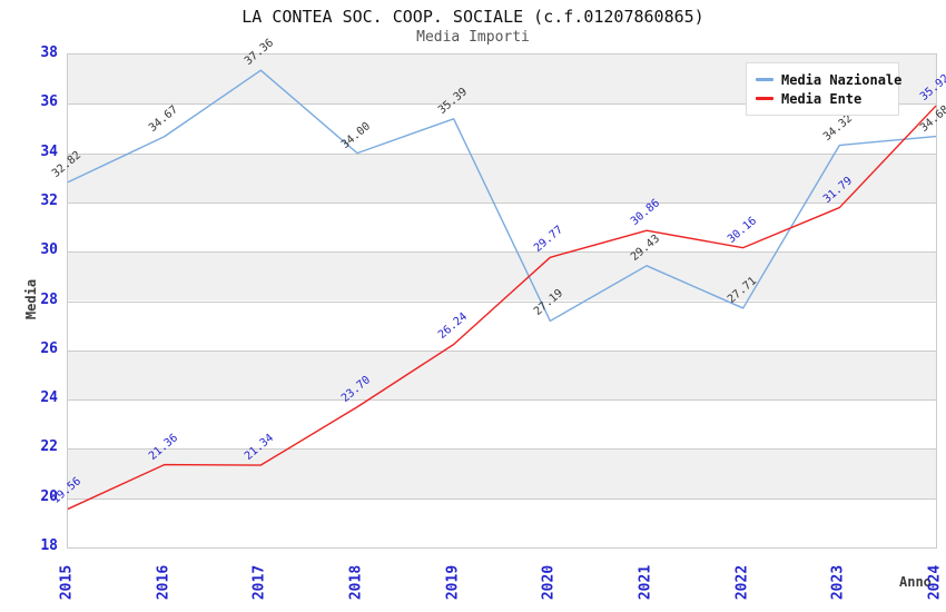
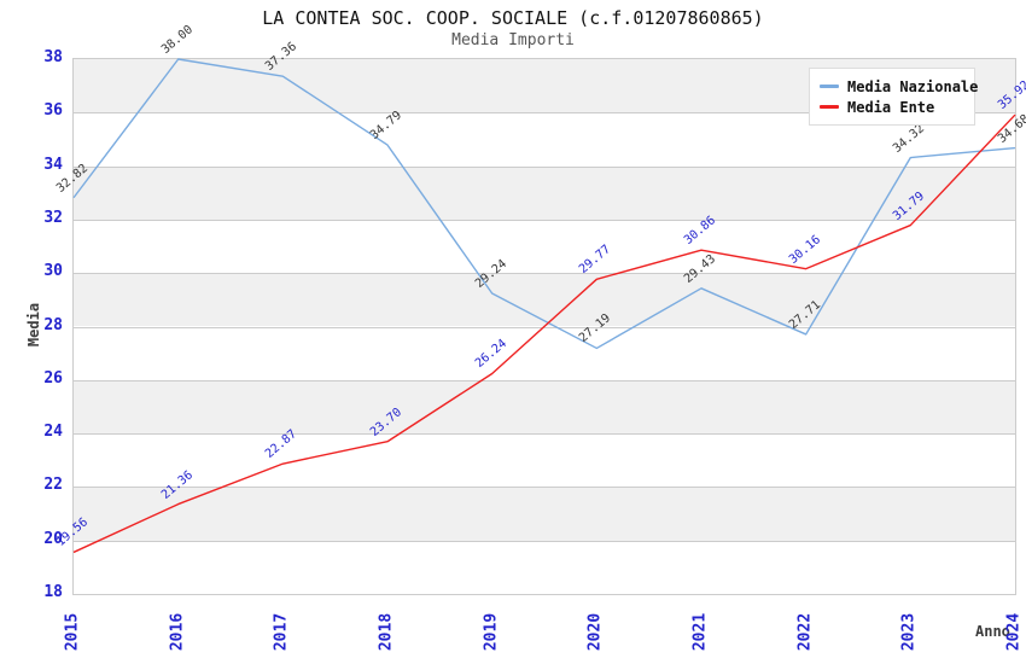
Media Nazionale/2016: 34.67 -> 38.00
Media Ente/2017: 21.34 -> 22.87
Media Nazionale/2018: 34.00 -> 34.79
Media Nazionale/2019: 35.39 -> 29.24
